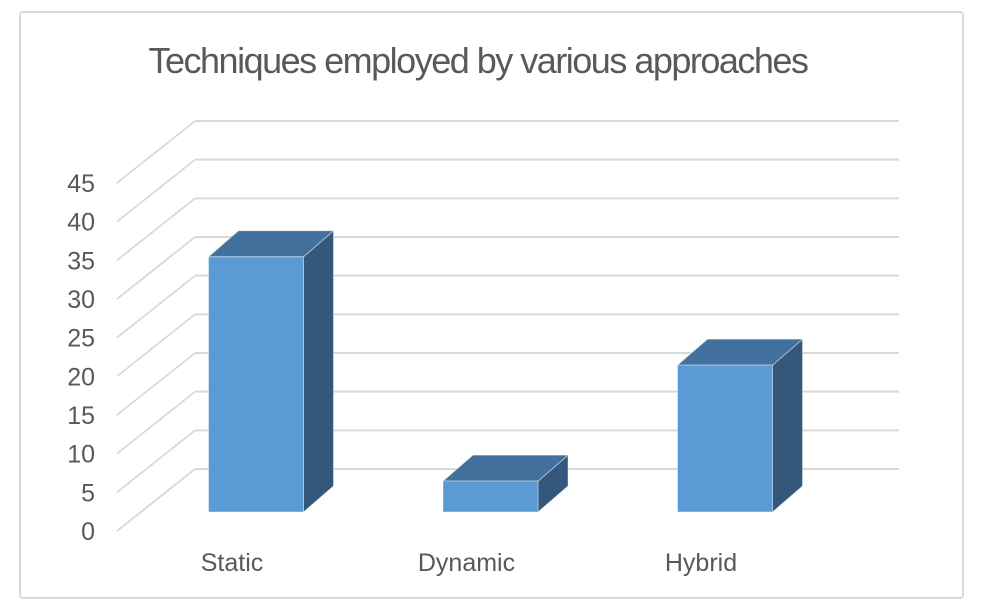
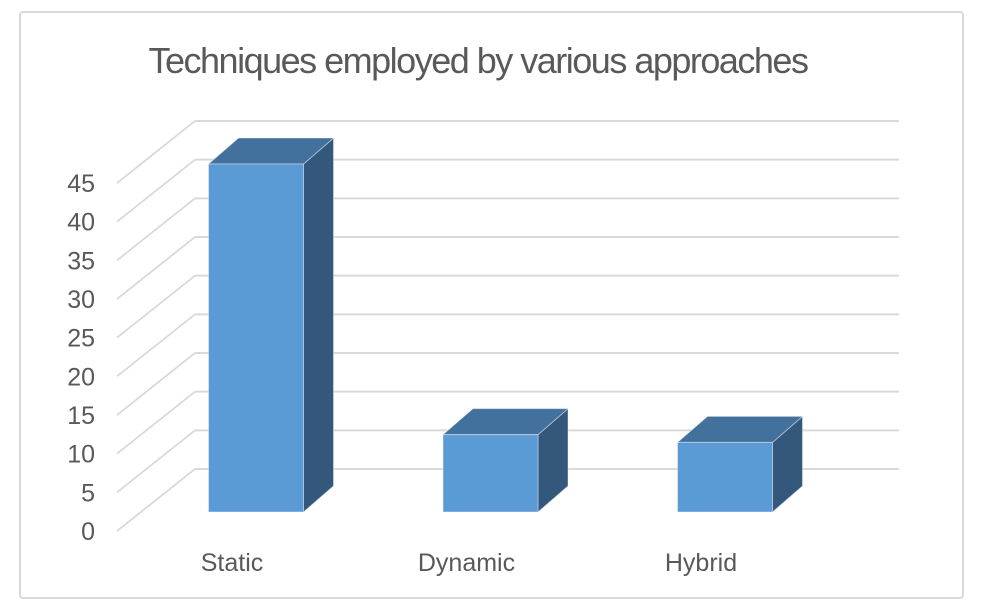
Static: 33 -> 45
Dynamic: 4 -> 10
Hybrid: 19 -> 9
